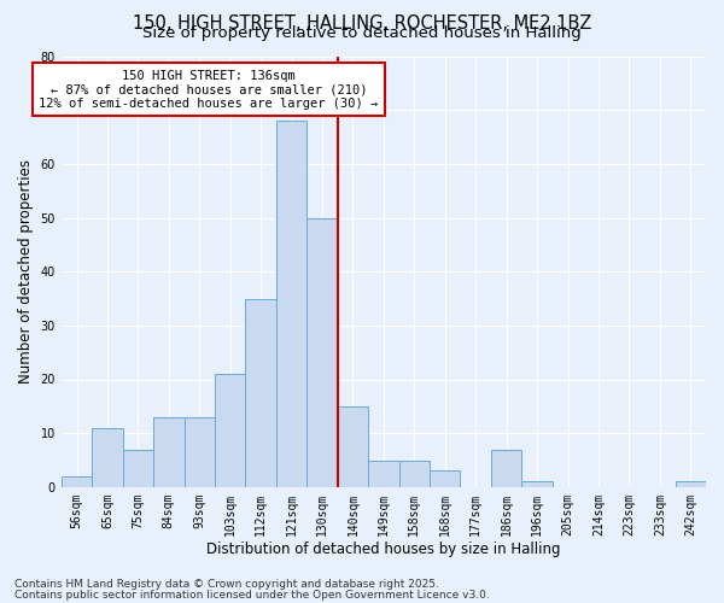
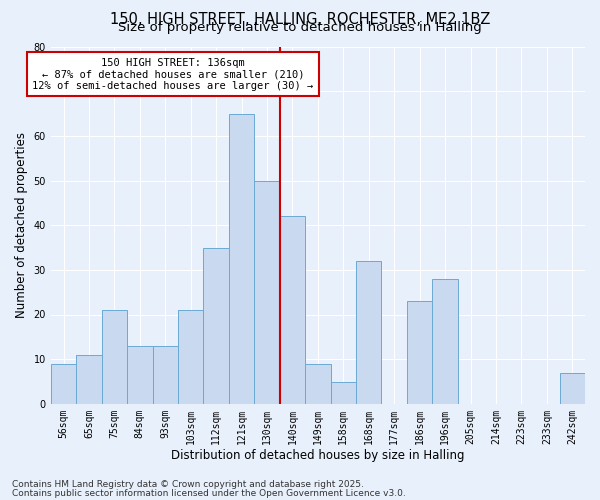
56sqm: 2 -> 9
75sqm: 7 -> 21
121sqm: 68 -> 65
140sqm: 15 -> 42
149sqm: 5 -> 9
168sqm: 3 -> 32
186sqm: 7 -> 23
196sqm: 1 -> 28
242sqm: 1 -> 7
